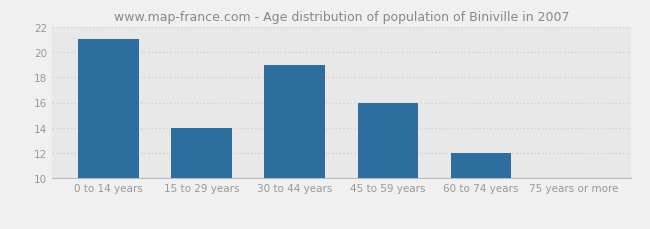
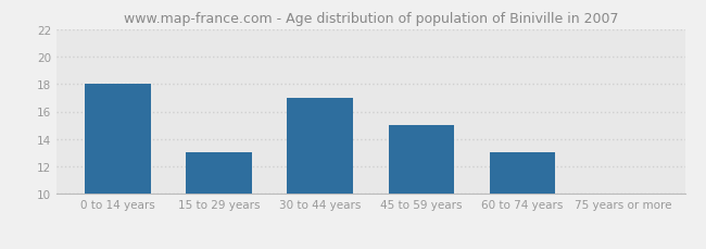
0 to 14 years: 21 -> 18
15 to 29 years: 14 -> 13
30 to 44 years: 19 -> 17
45 to 59 years: 16 -> 15
60 to 74 years: 12 -> 13
